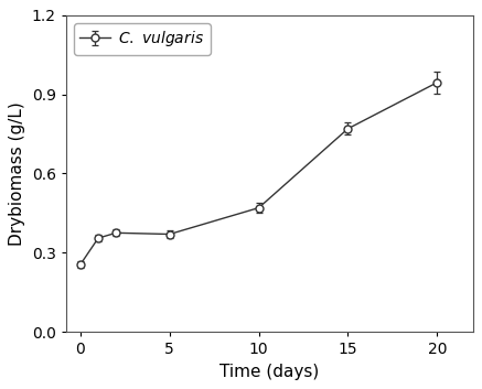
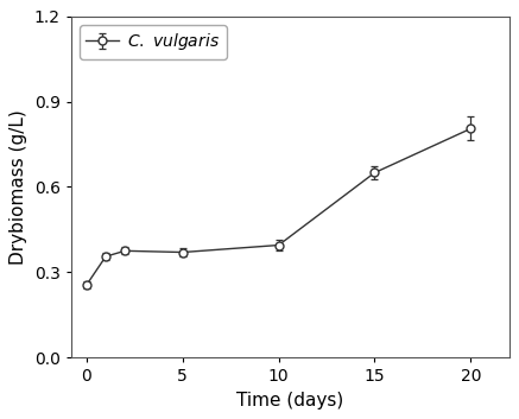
10: 0.470 -> 0.395
15: 0.770 -> 0.650
20: 0.945 -> 0.805
